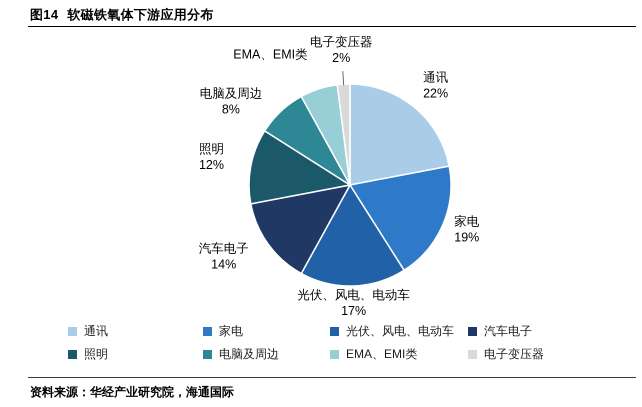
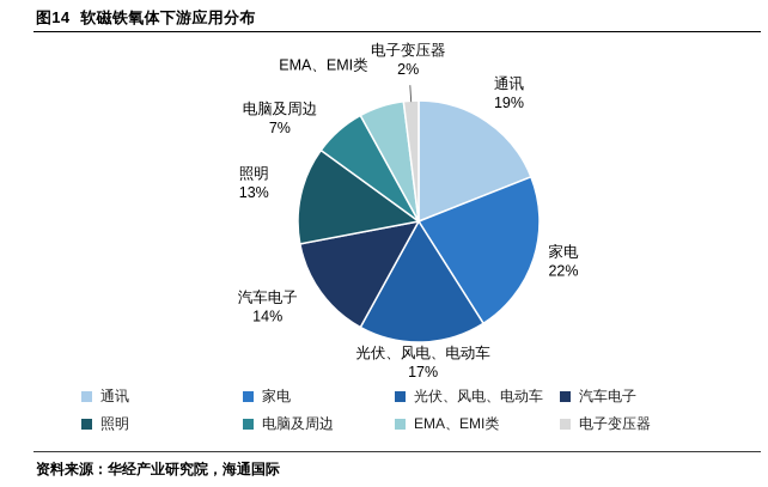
通讯: 22% -> 19%
家电: 19% -> 22%
照明: 12% -> 13%
电脑及周边: 8% -> 7%
